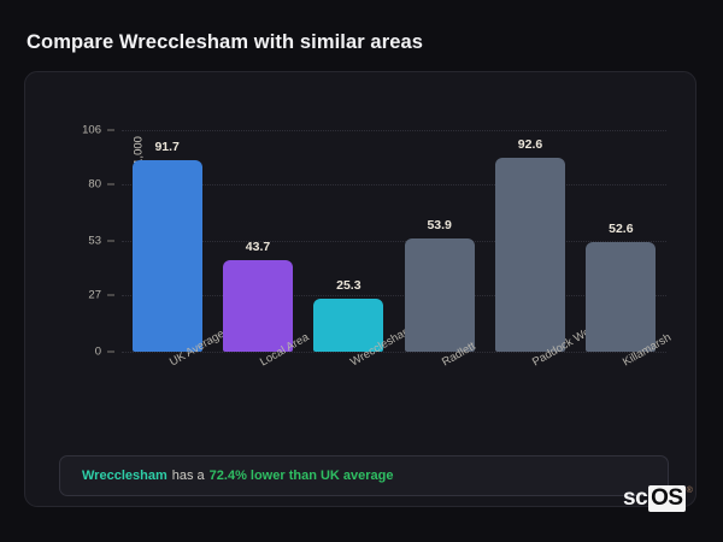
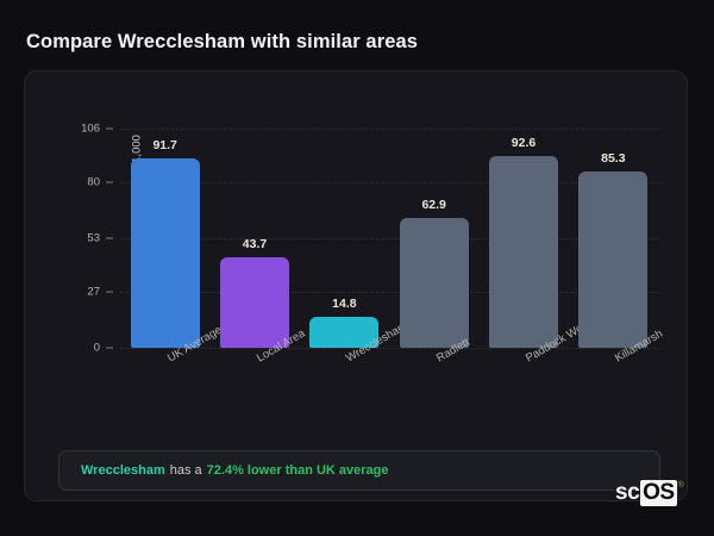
Wrecclesham: 25.3 -> 14.8
Radlett: 53.9 -> 62.9
Killamarsh: 52.6 -> 85.3
